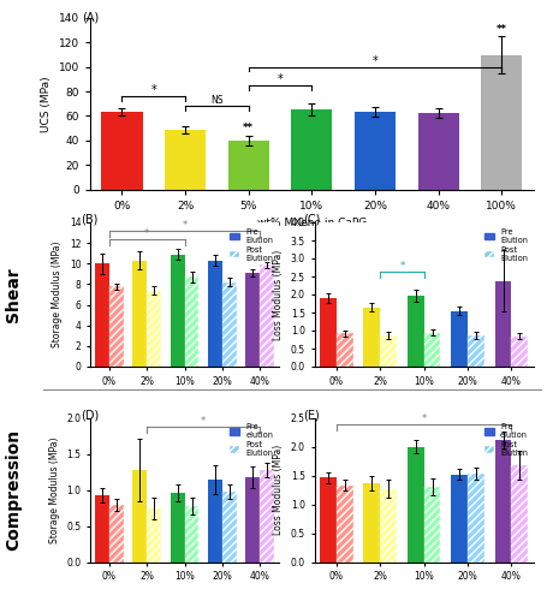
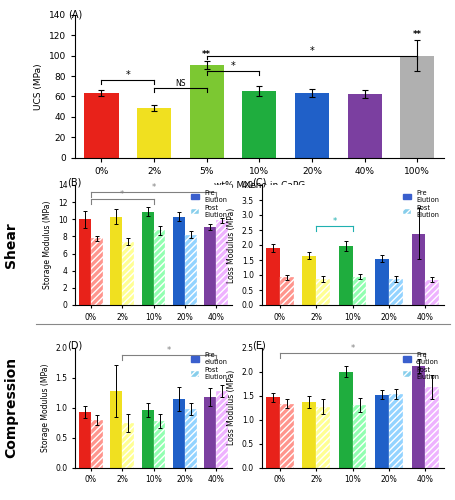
5%: 40 -> 91
100%: 110 -> 100
